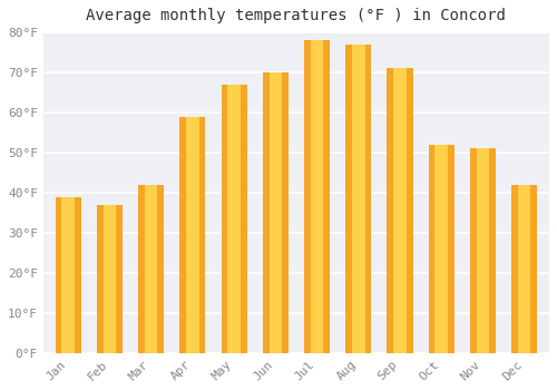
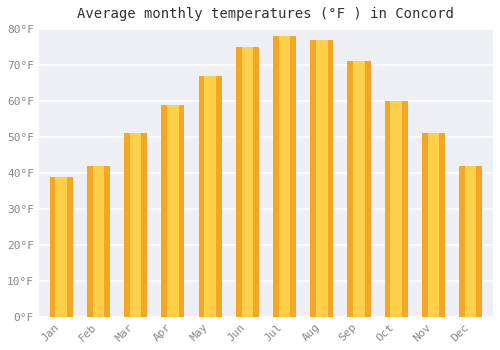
Feb: 37°F -> 42°F
Mar: 42°F -> 51°F
Jun: 70°F -> 75°F
Oct: 52°F -> 60°F
